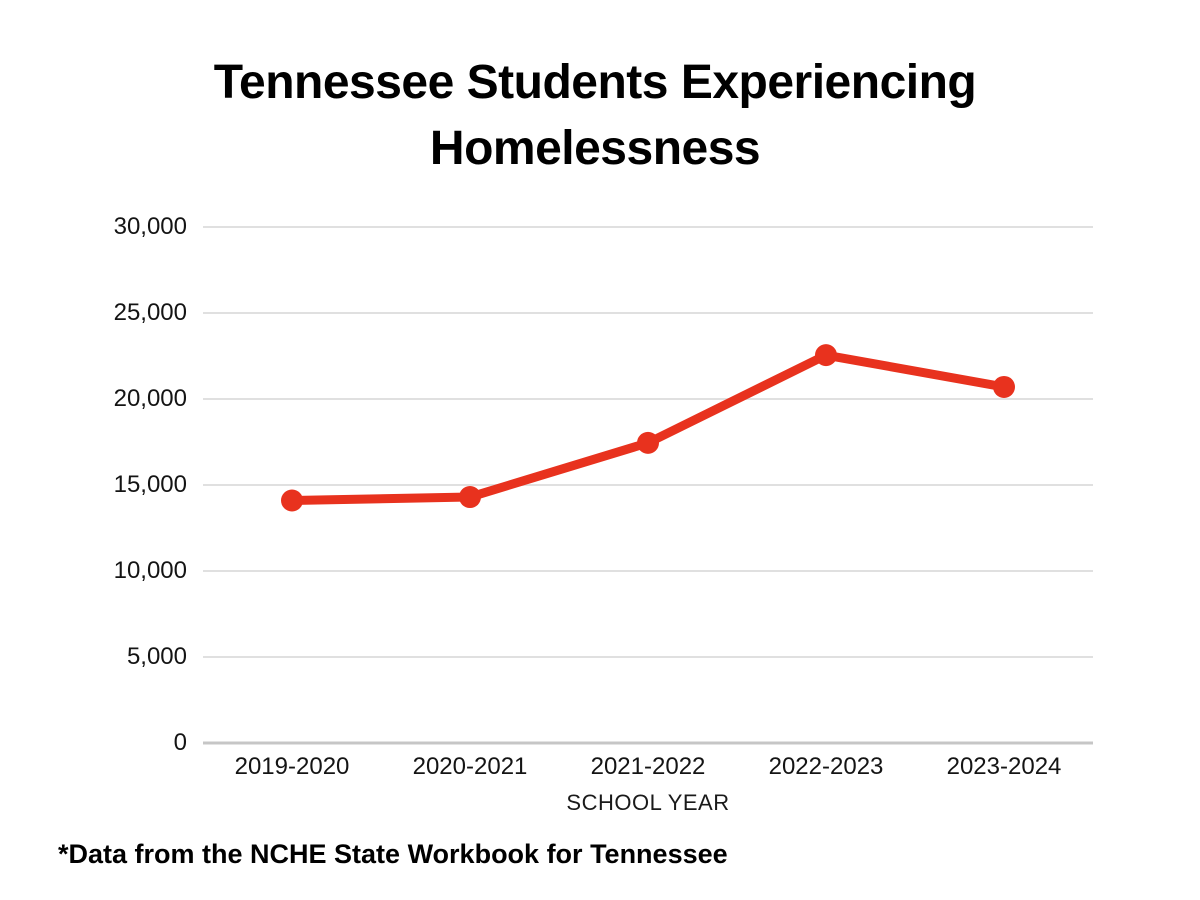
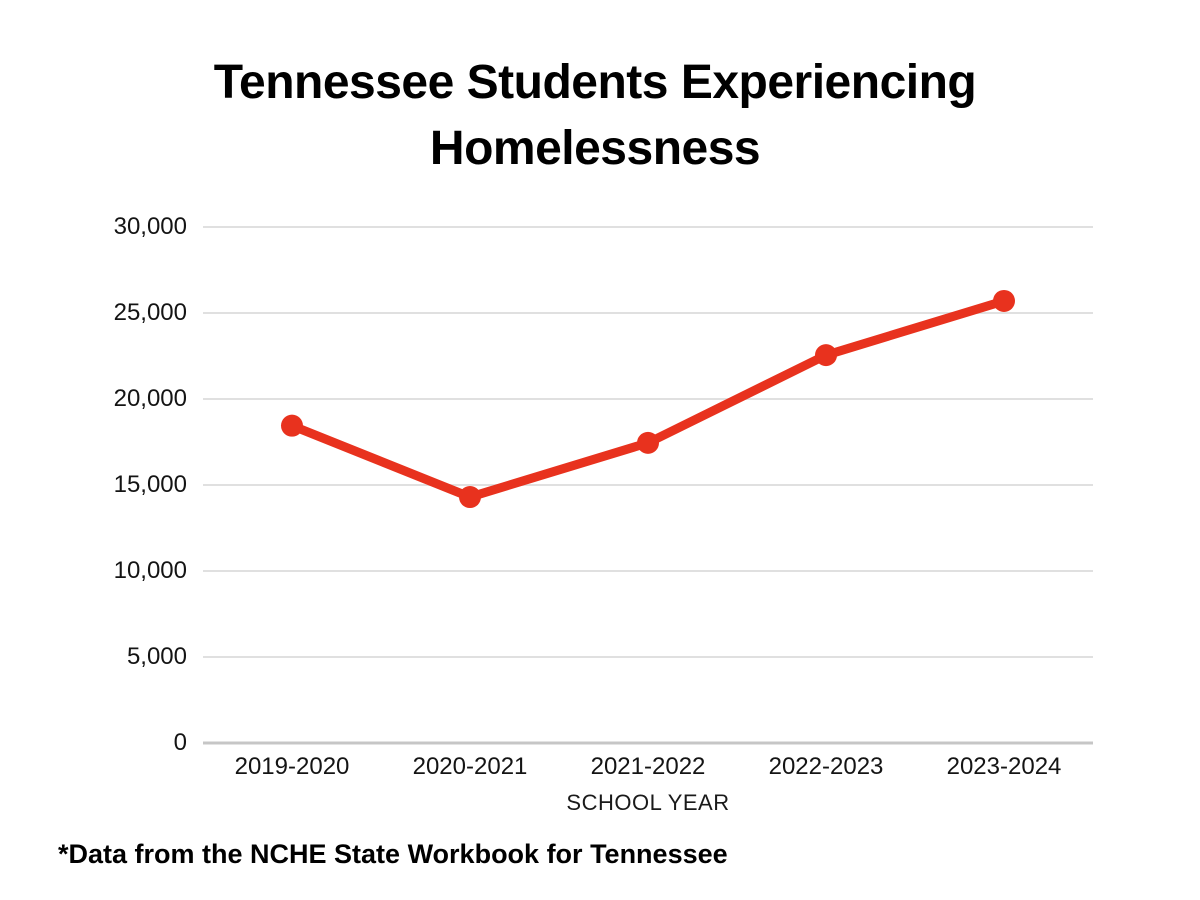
2019-2020: 14100 -> 18400
2023-2024: 20700 -> 25700
